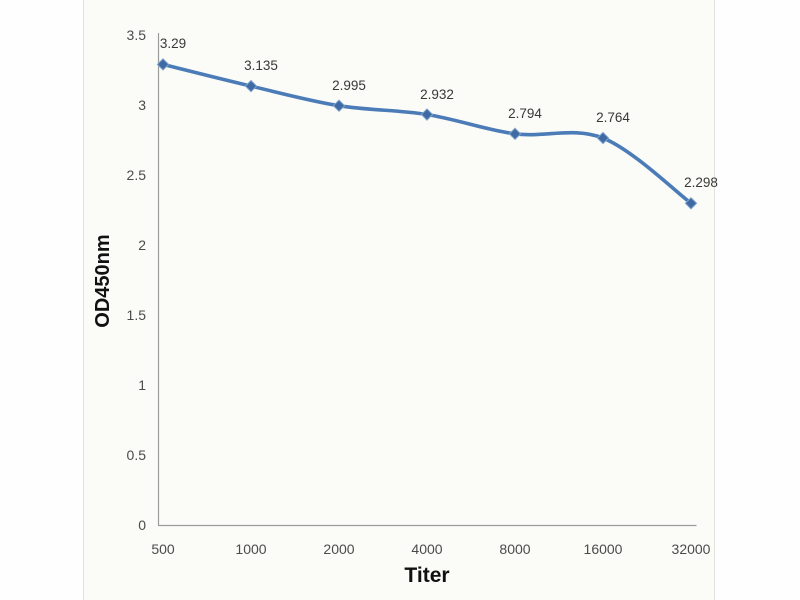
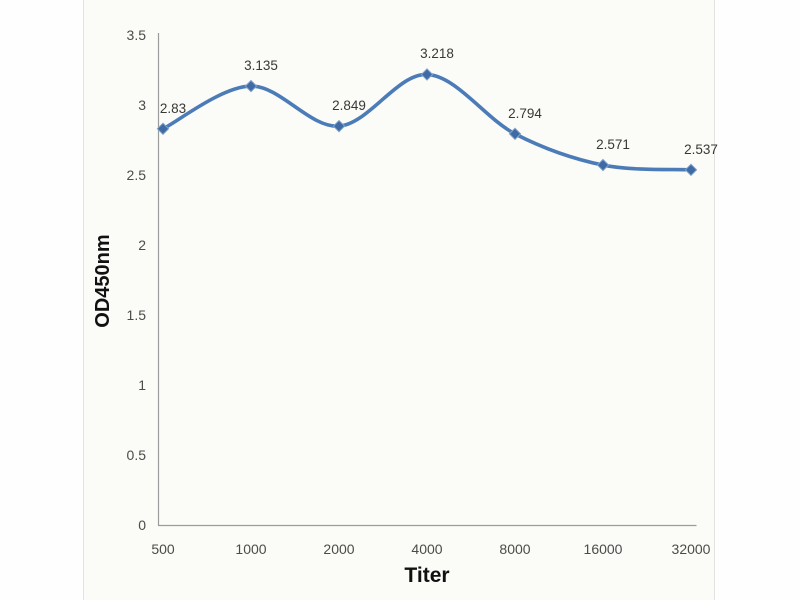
500: 3.29 -> 2.83
2000: 2.995 -> 2.849
4000: 2.932 -> 3.218
16000: 2.764 -> 2.571
32000: 2.298 -> 2.537
